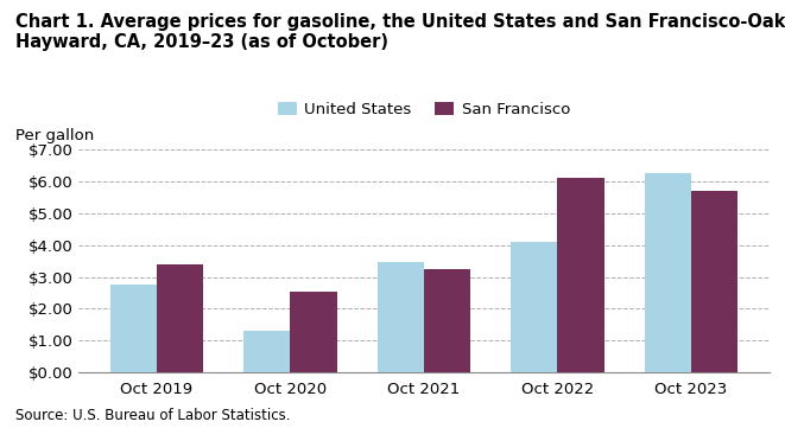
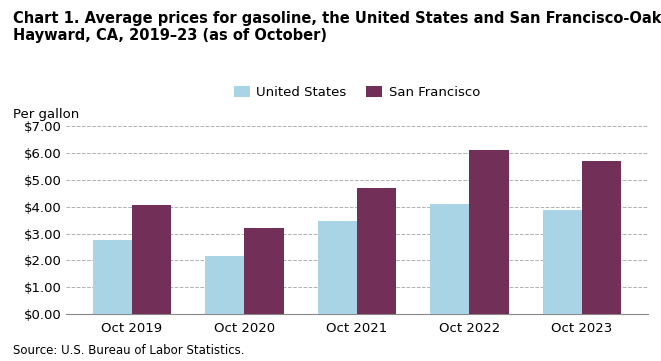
San Francisco/Oct 2019: $3.40 -> $4.06
United States/Oct 2020: $1.30 -> $2.18
San Francisco/Oct 2020: $2.55 -> $3.22
San Francisco/Oct 2021: $3.25 -> $4.70
United States/Oct 2023: $6.25 -> $3.88
